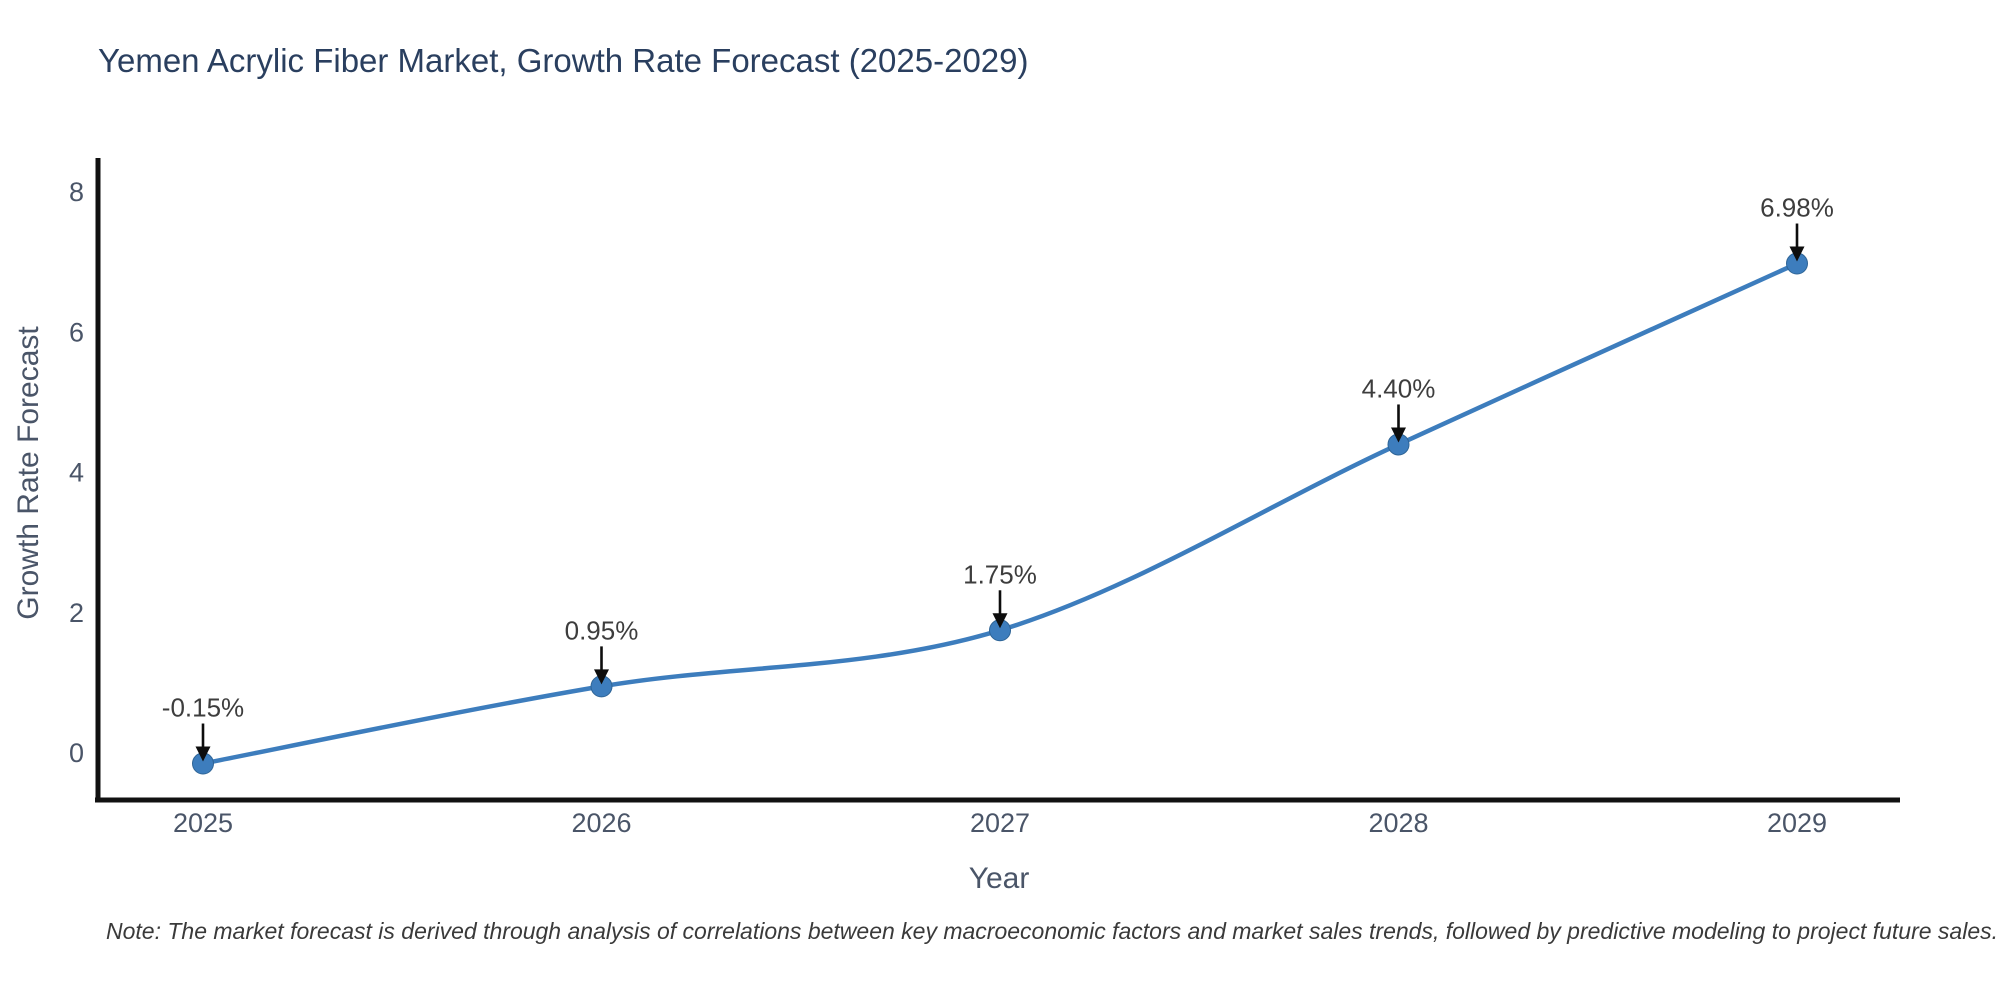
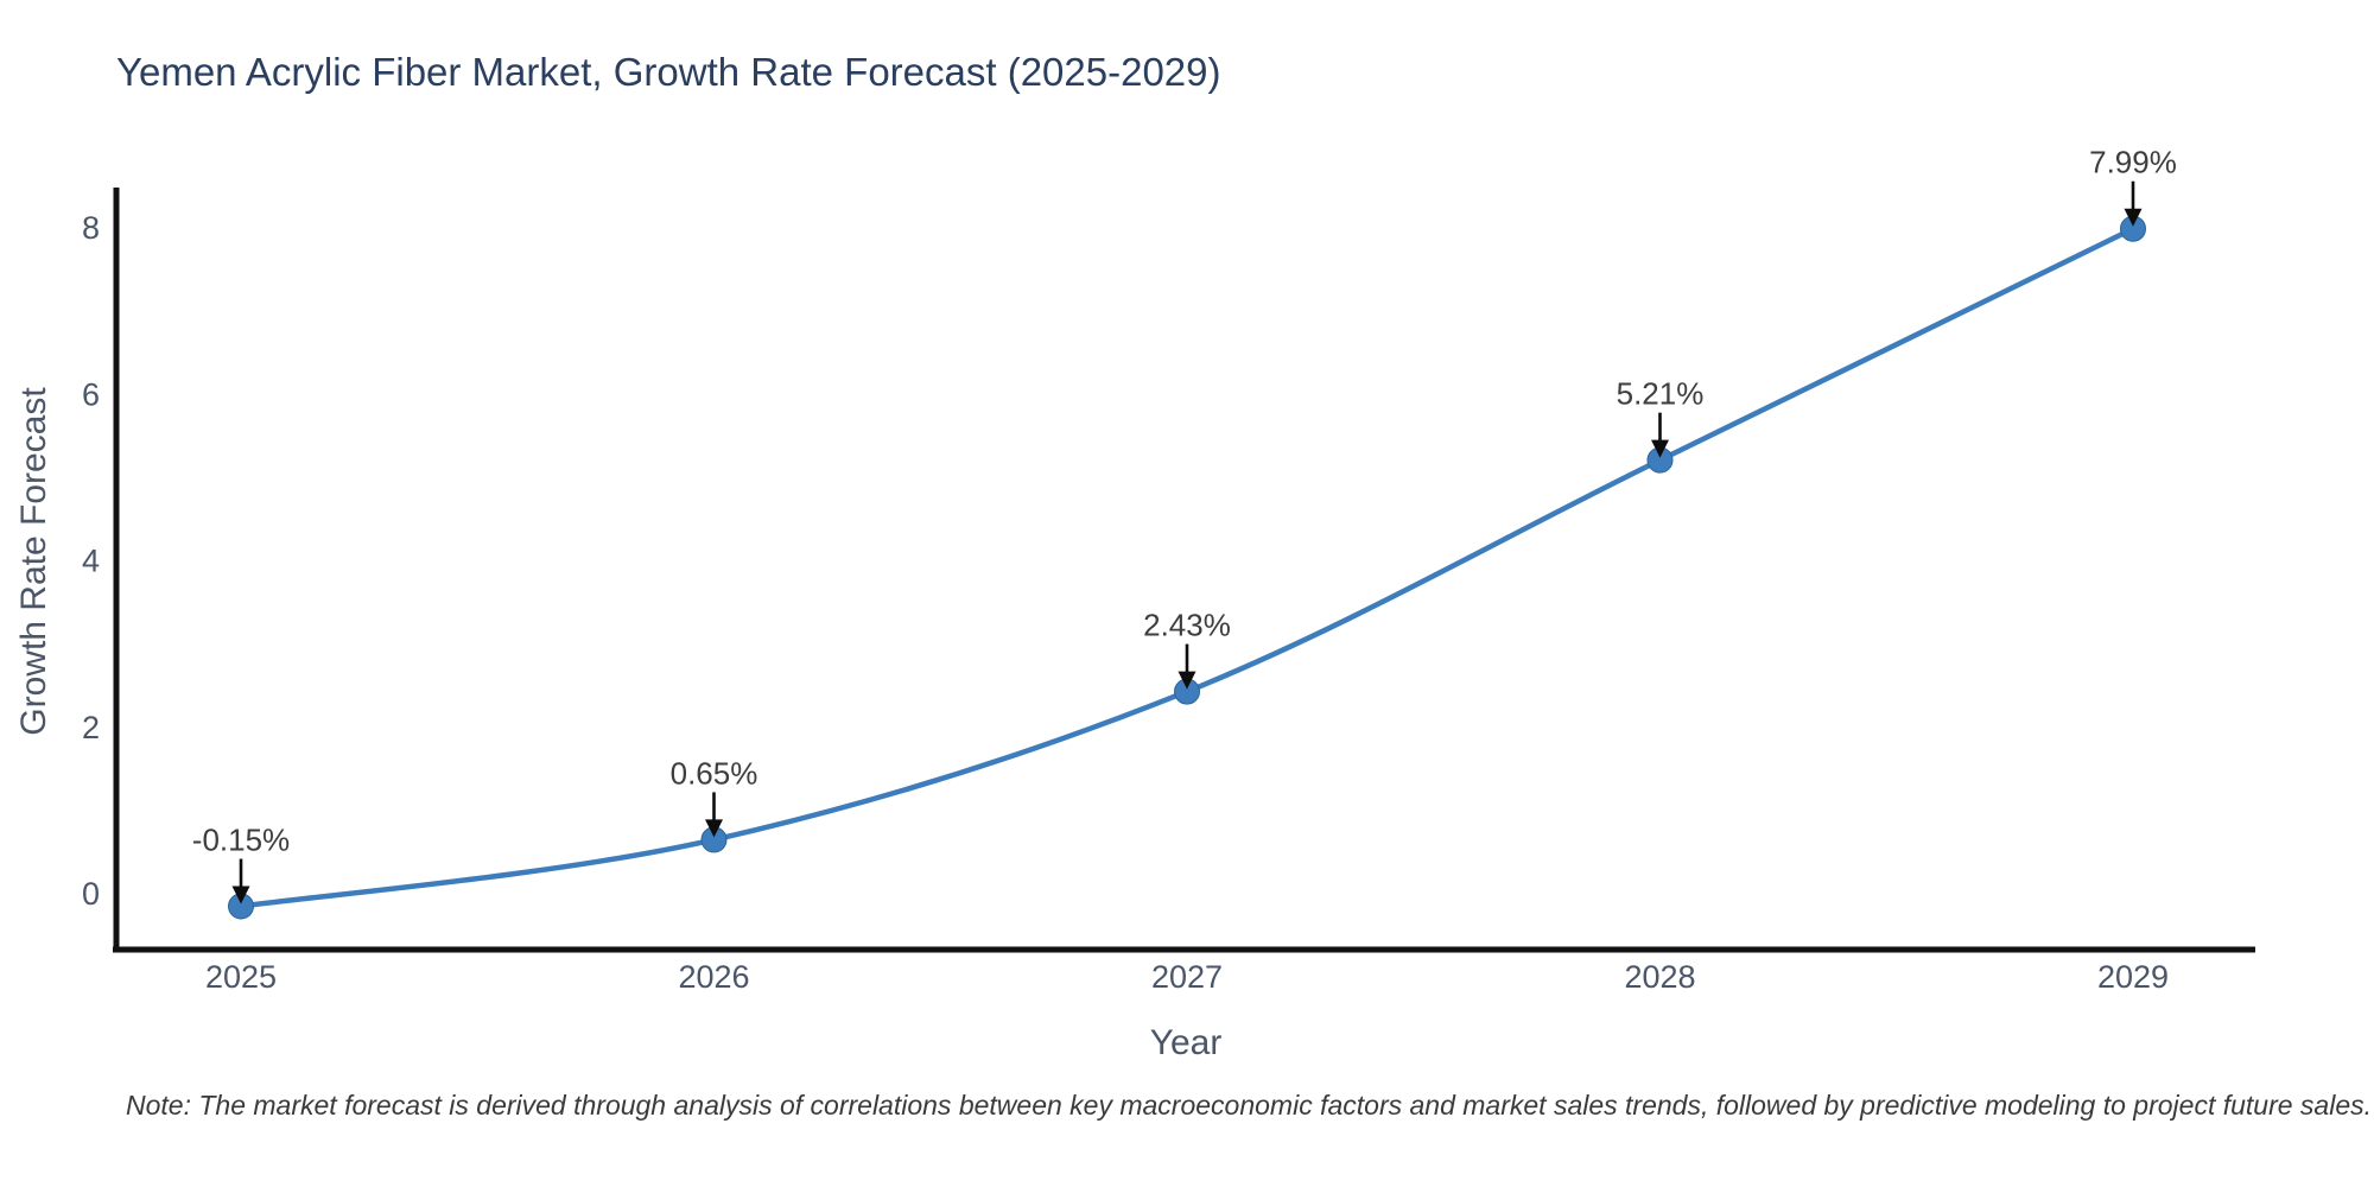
2026: 0.95% -> 0.65%
2027: 1.75% -> 2.43%
2028: 4.40% -> 5.21%
2029: 6.98% -> 7.99%
